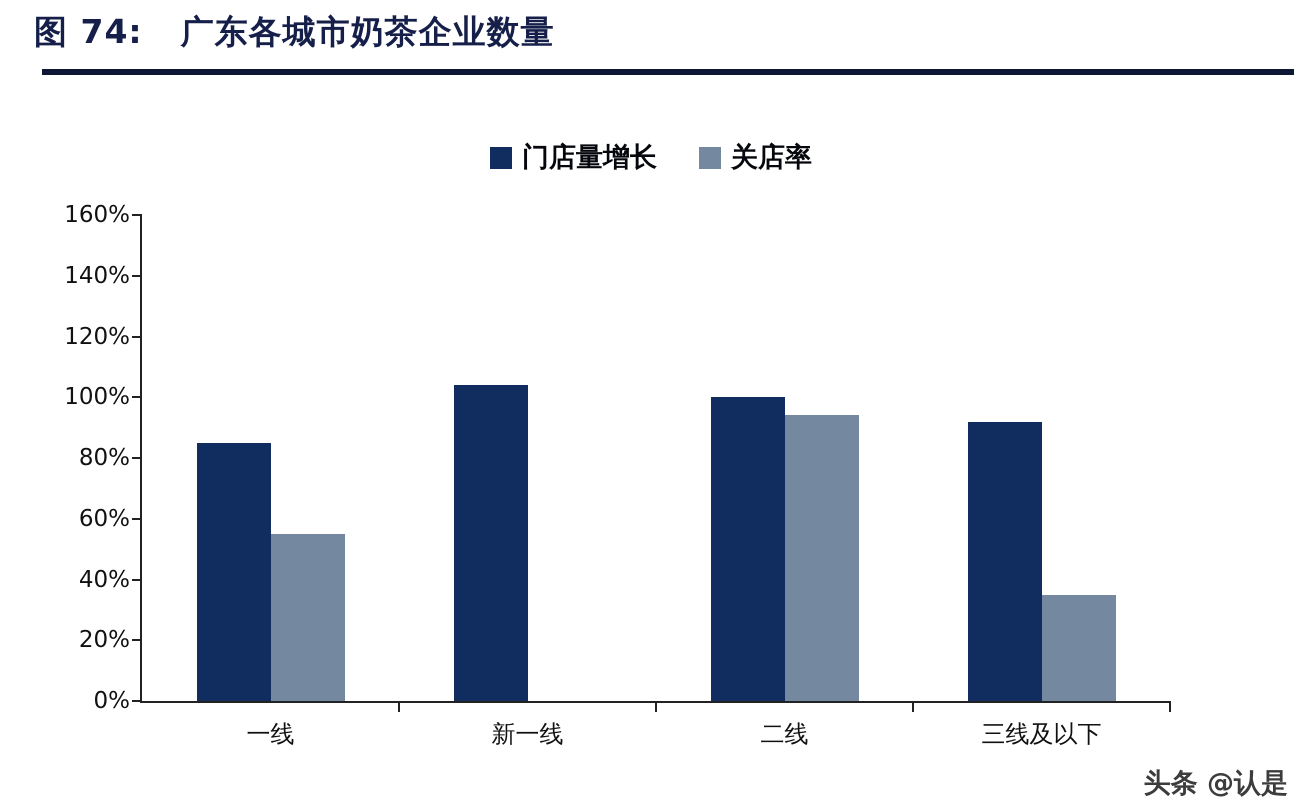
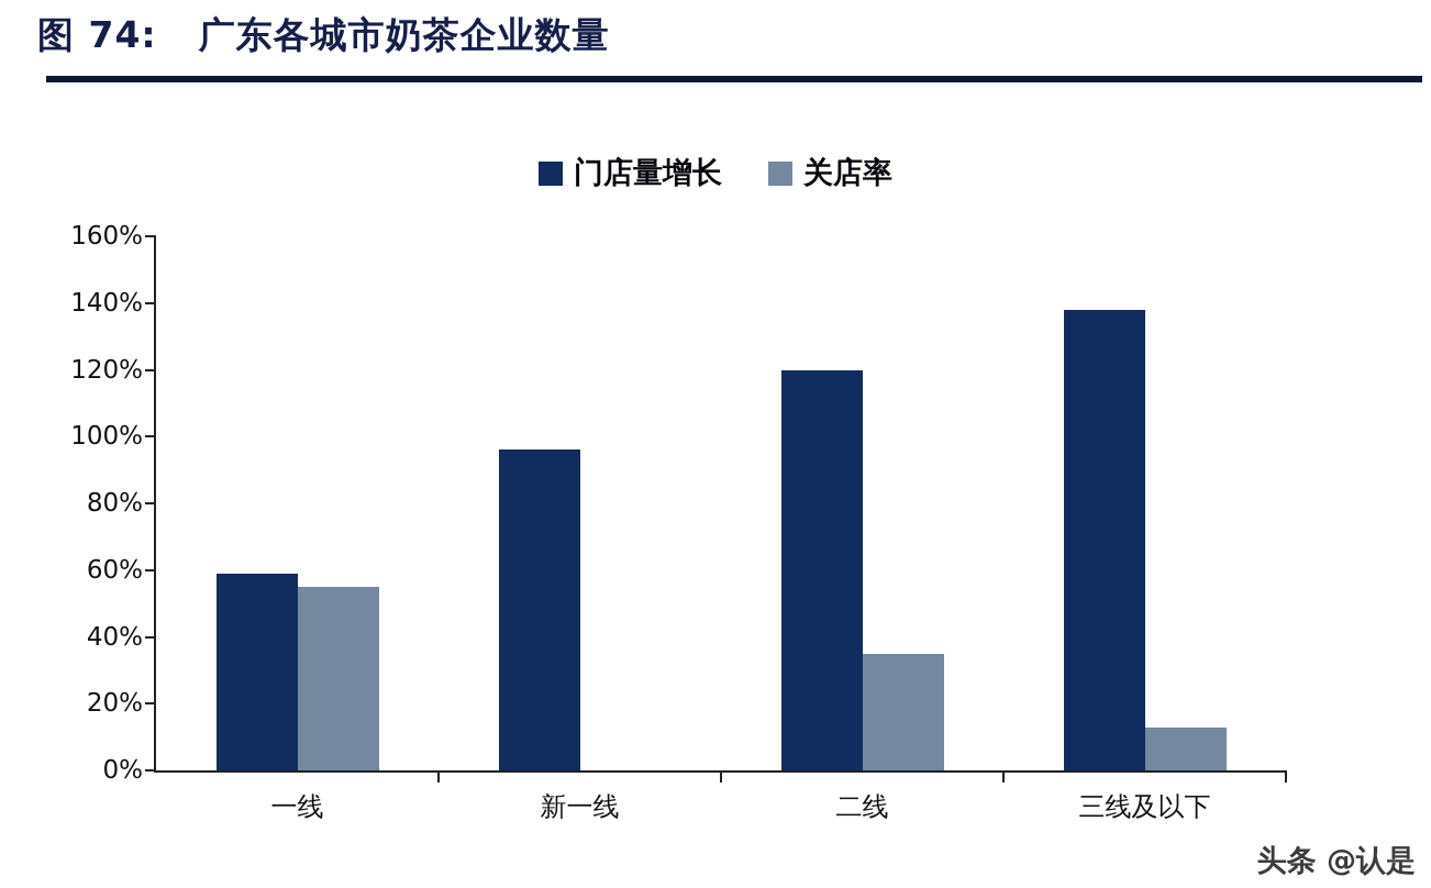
门店量增长/一线: 85% -> 59%
门店量增长/新一线: 104% -> 96%
门店量增长/二线: 100% -> 120%
关店率/二线: 94% -> 35%
门店量增长/三线及以下: 92% -> 138%
关店率/三线及以下: 35% -> 13%
